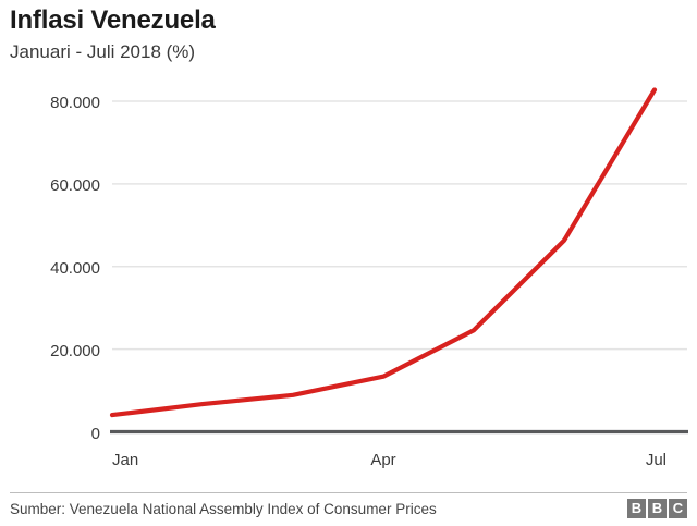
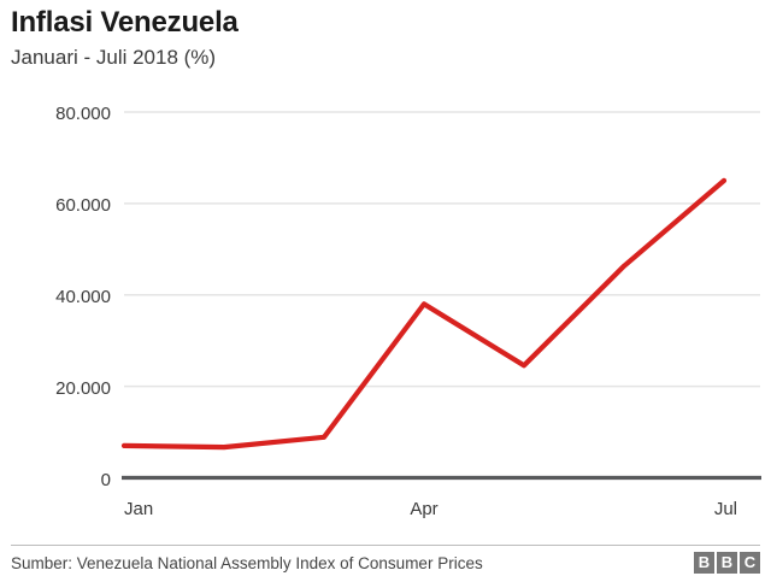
Jan: 4000 -> 7000
Apr: 13000 -> 38000
Jul: 83000 -> 65000
